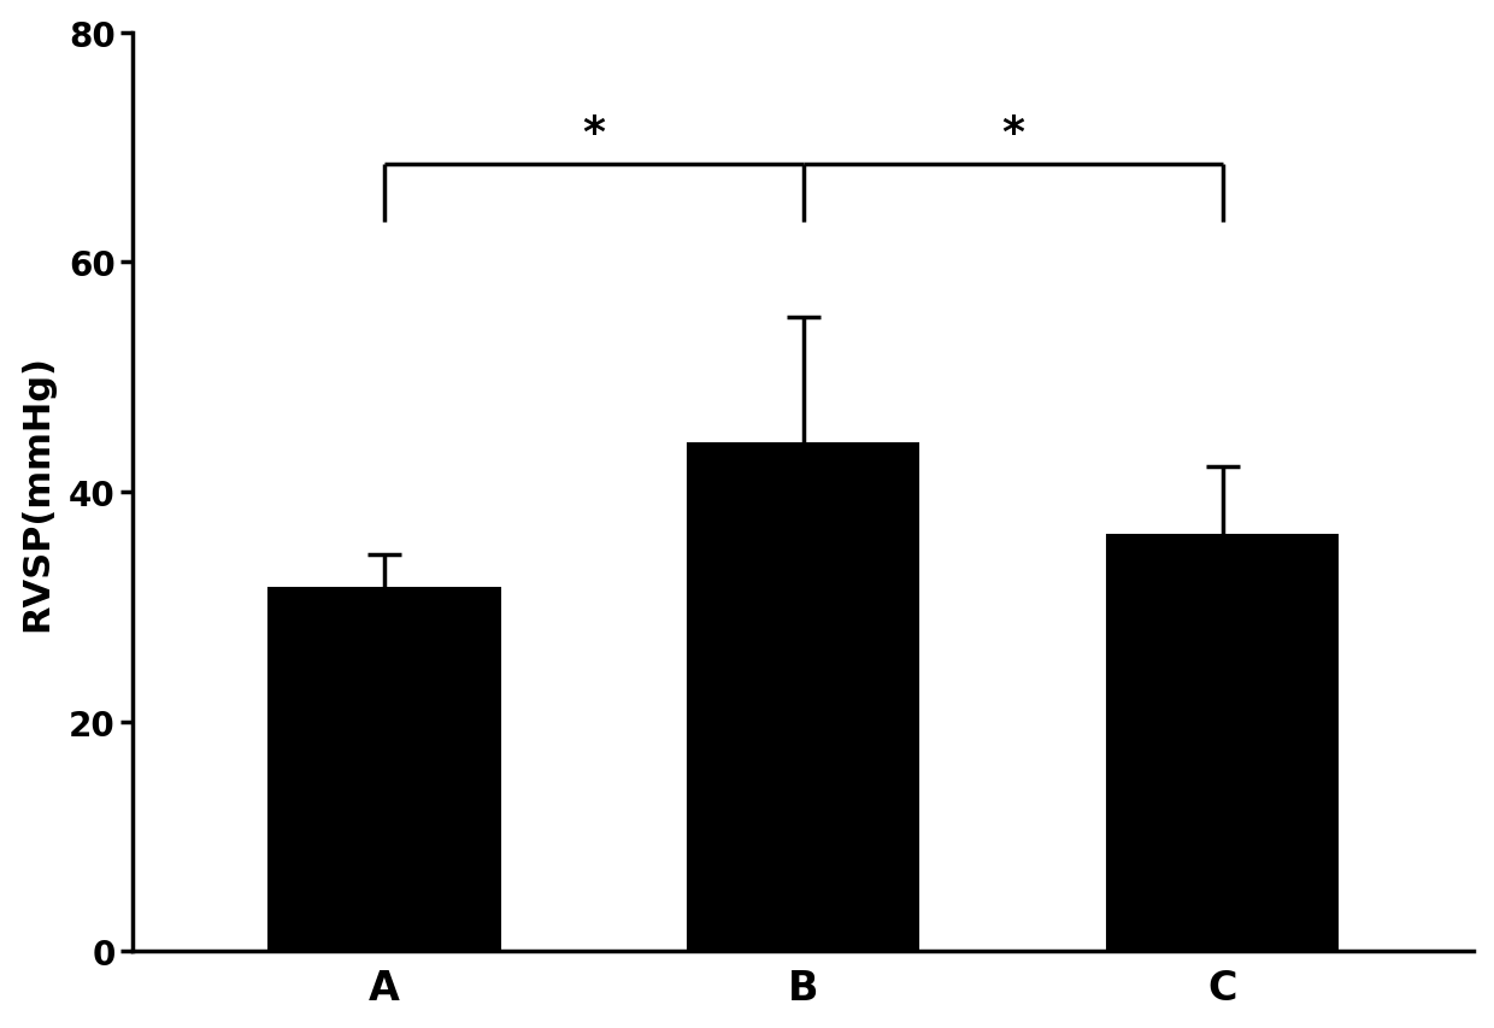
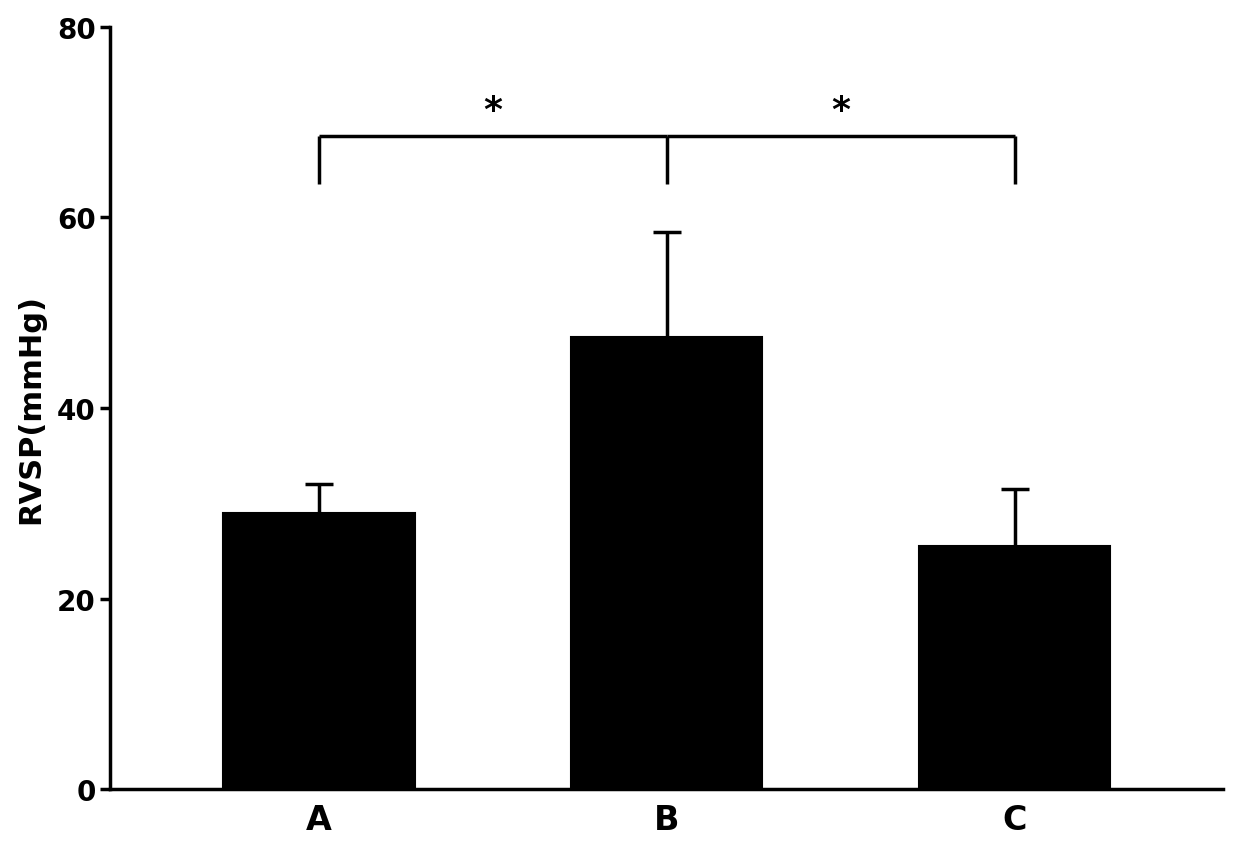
A: 31.6 -> 29.0
B: 44.2 -> 47.5
C: 36.2 -> 25.5
